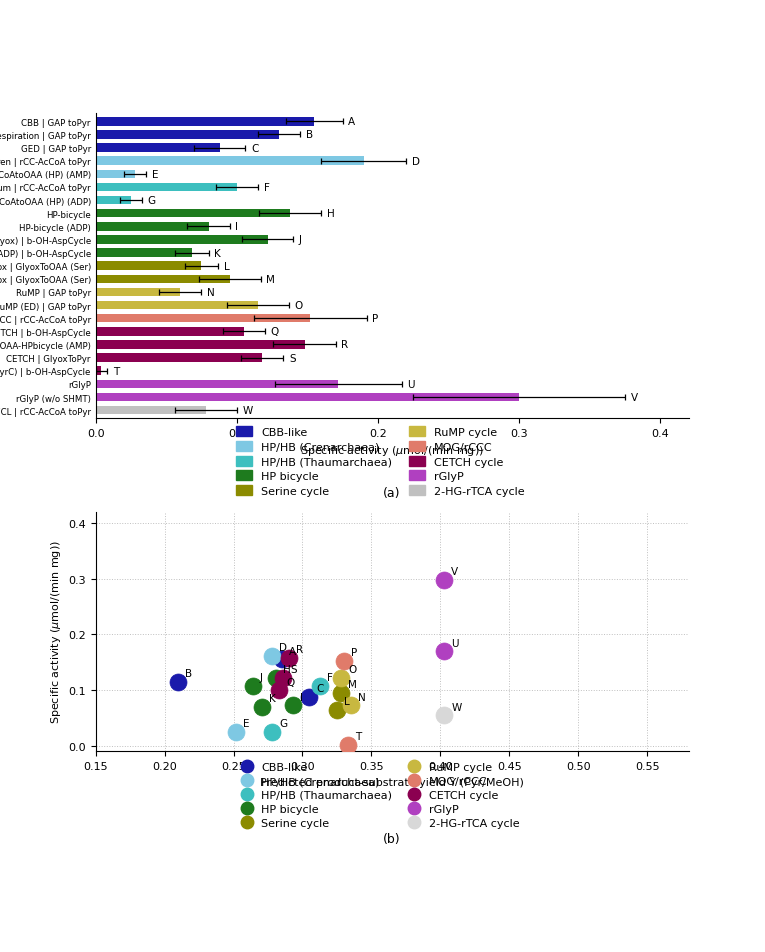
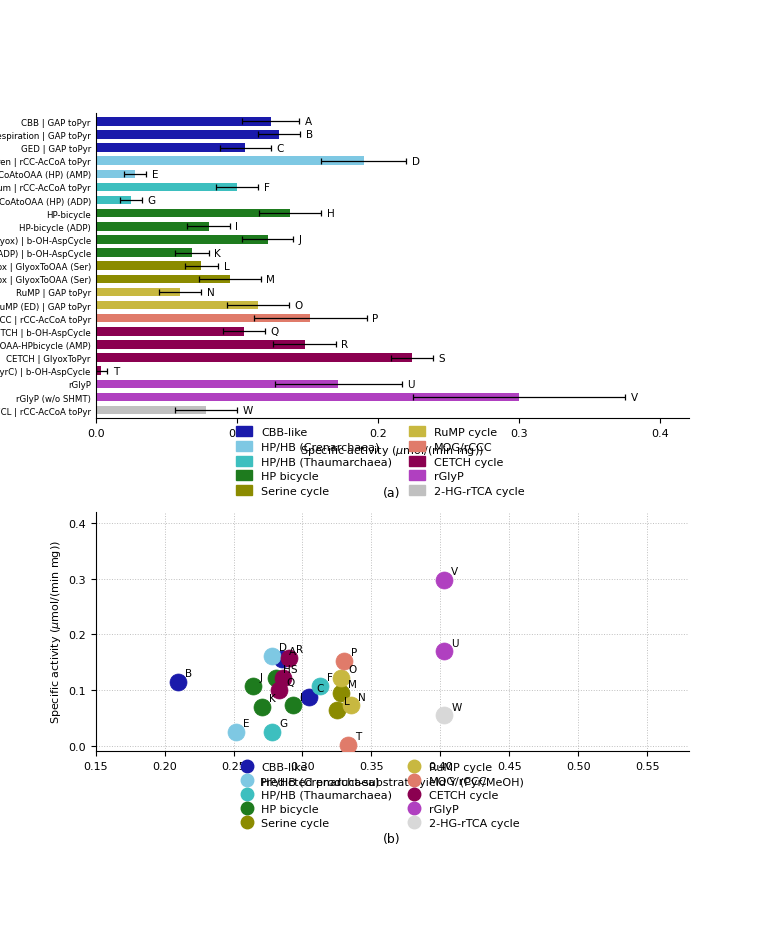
CBB | GAP toPyr: 0.155 -> 0.124
GED | GAP toPyr: 0.088 -> 0.106
CETCH | GlyoxToPyr: 0.118 -> 0.224
